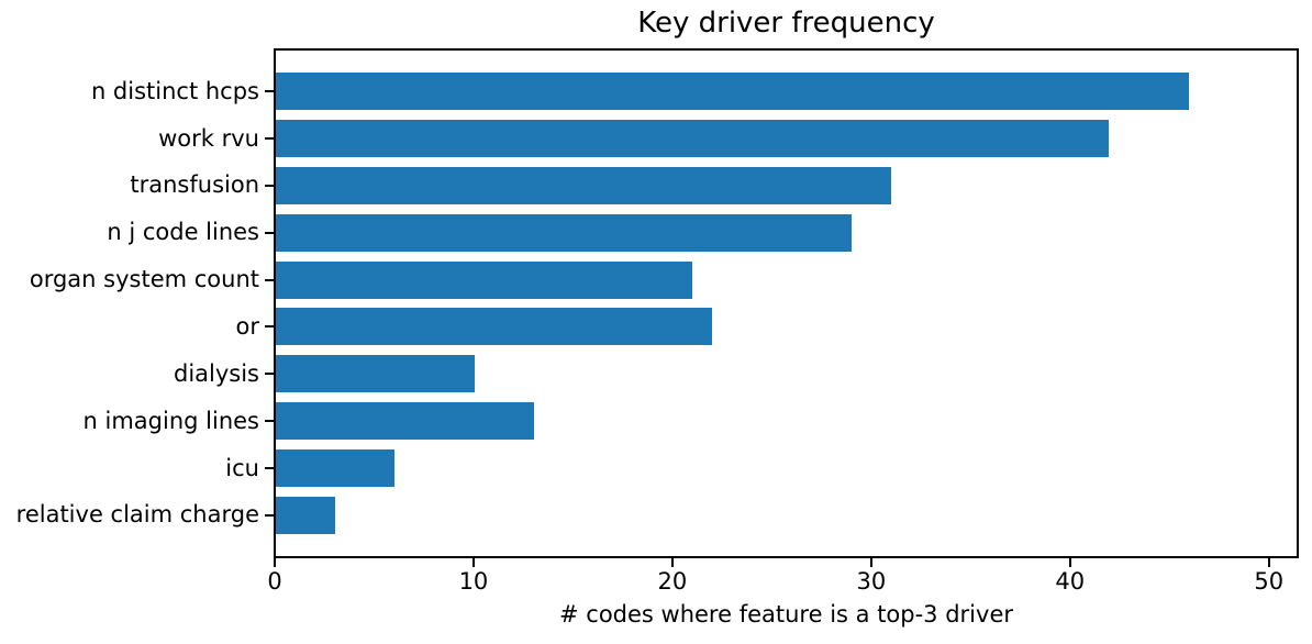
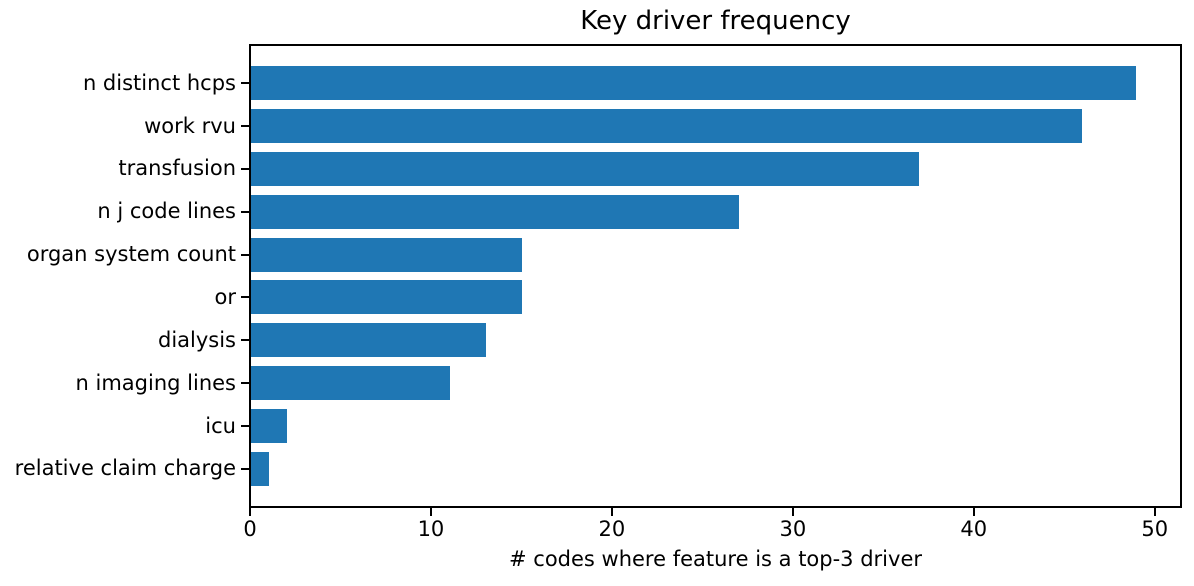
n distinct hcps: 46 -> 49
work rvu: 42 -> 46
transfusion: 31 -> 37
n j code lines: 29 -> 27
organ system count: 21 -> 15
or: 22 -> 15
dialysis: 10 -> 13
n imaging lines: 13 -> 11
icu: 6 -> 2
relative claim charge: 3 -> 1
